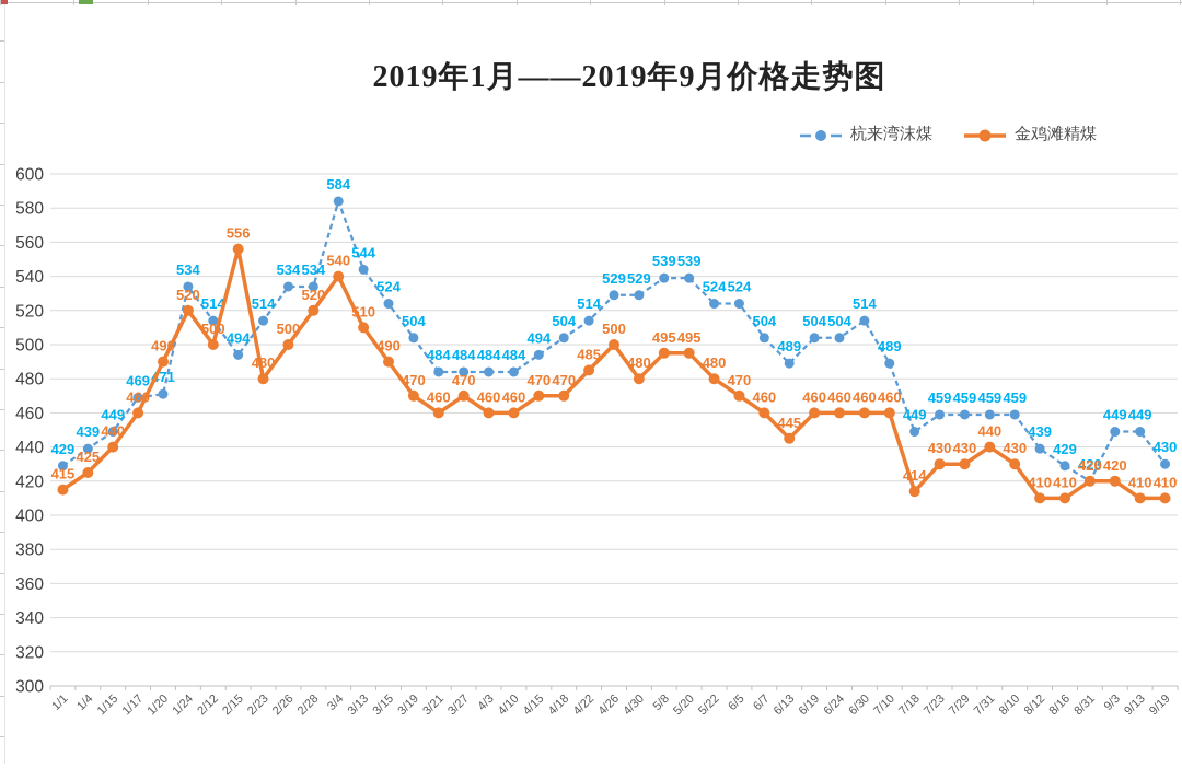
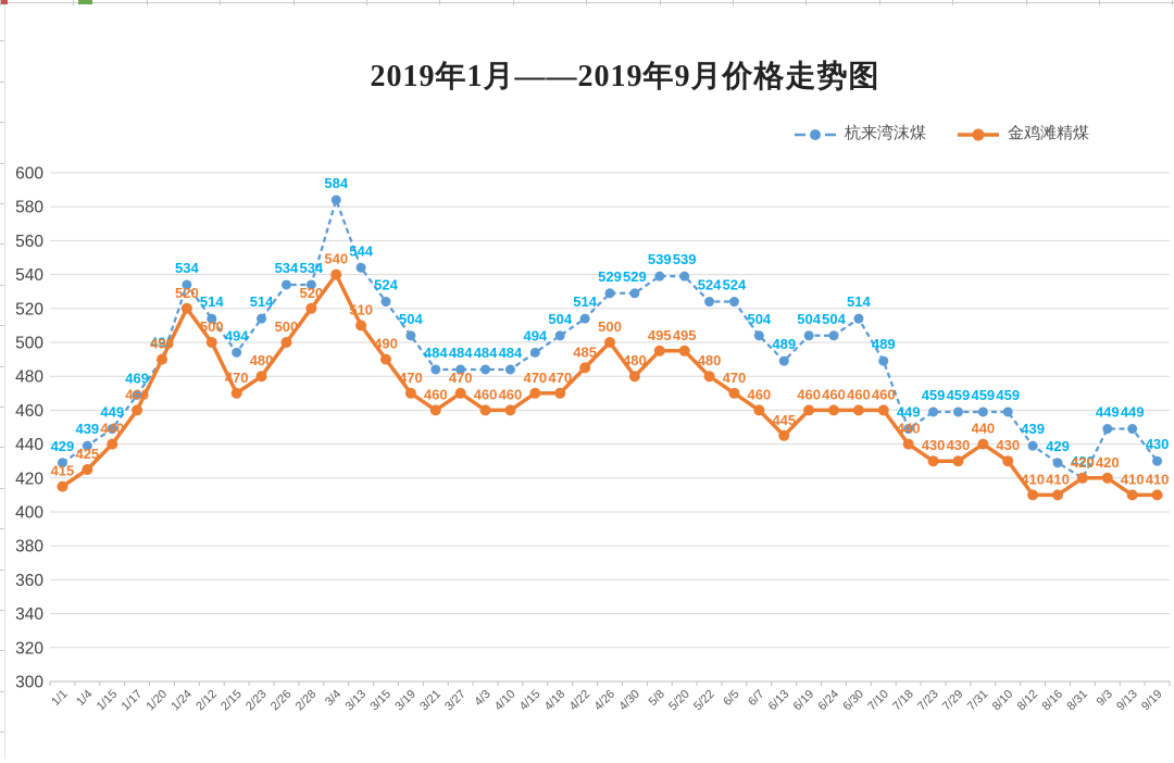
杭来湾沫煤/1/20: 471 -> 490
金鸡滩精煤/2/15: 556 -> 470
金鸡滩精煤/7/18: 414 -> 440
